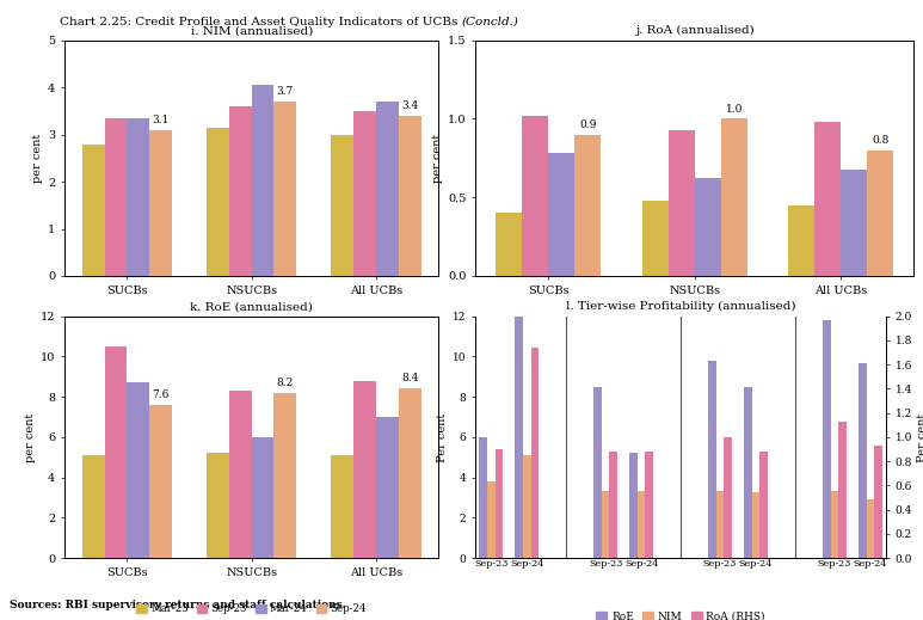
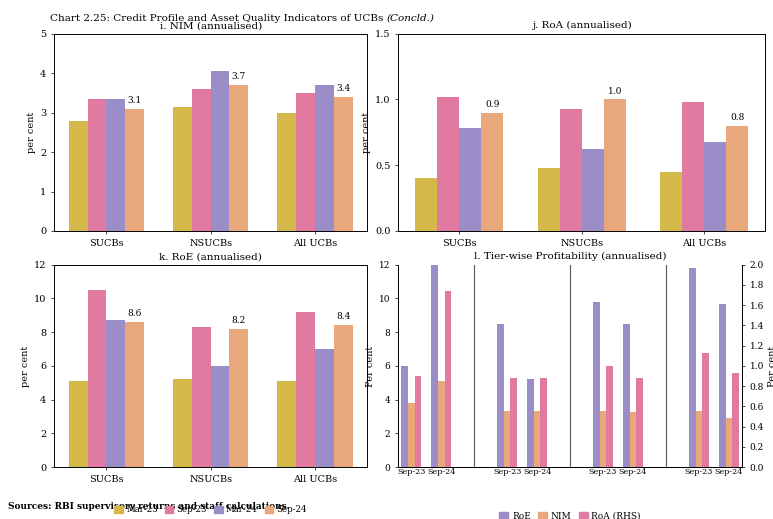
k. RoE (annualised)/Sep-24/SUCBs: 7.6 -> 8.6
k. RoE (annualised)/Sep-23/All UCBs: 8.8 -> 9.2
